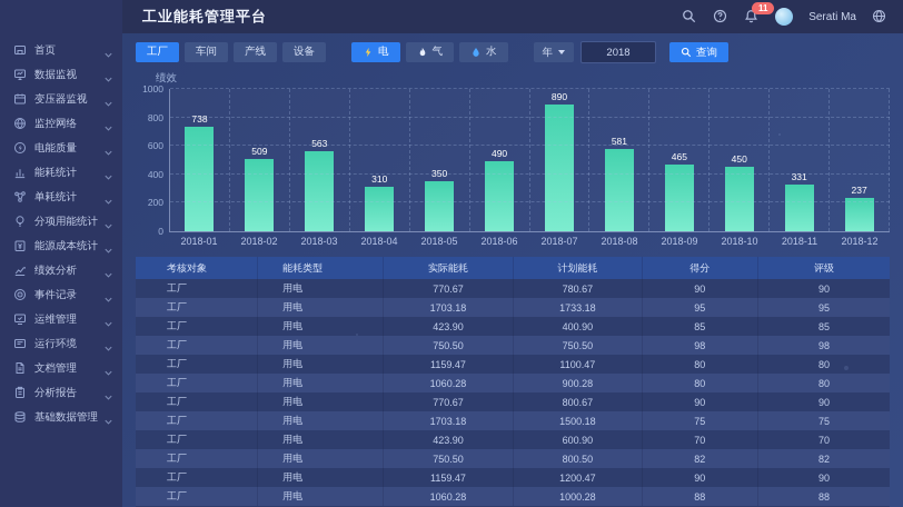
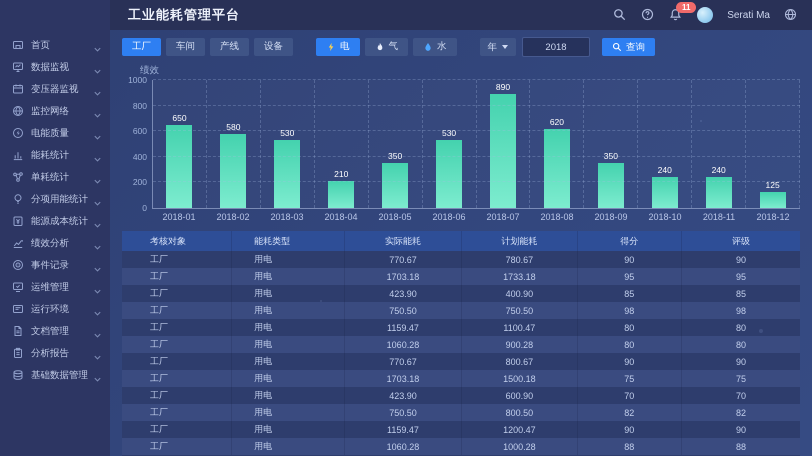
2018-01: 738 -> 650
2018-02: 509 -> 580
2018-03: 563 -> 530
2018-04: 310 -> 210
2018-06: 490 -> 530
2018-08: 581 -> 620
2018-09: 465 -> 350
2018-10: 450 -> 240
2018-11: 331 -> 240
2018-12: 237 -> 125
